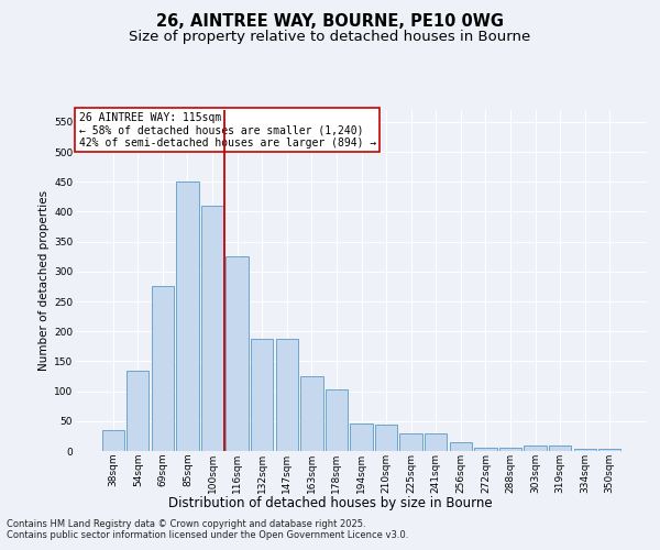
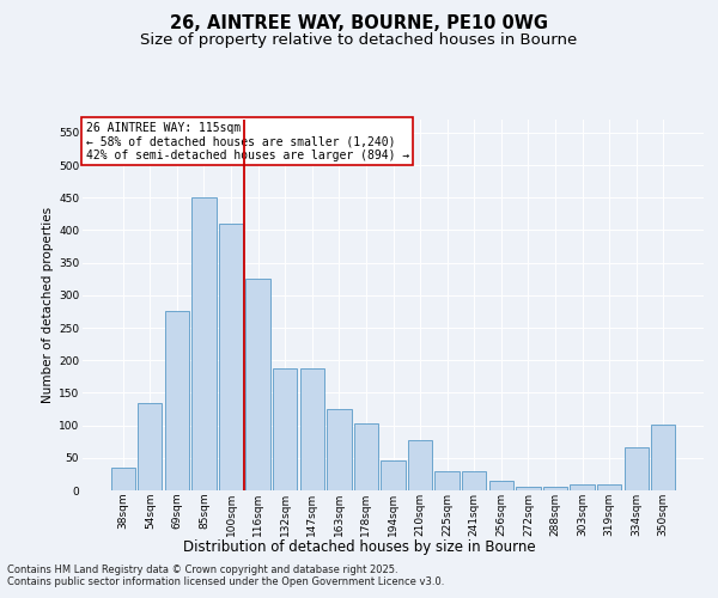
210sqm: 45 -> 78
334sqm: 4 -> 66
350sqm: 4 -> 102
